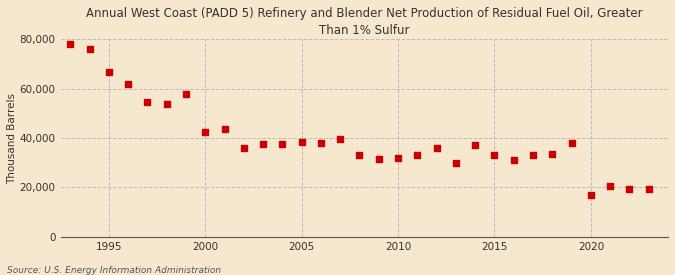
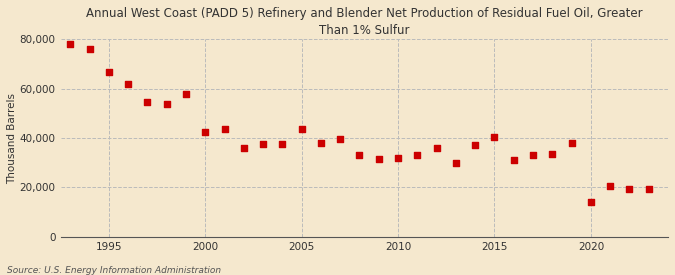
2005: 38,500 -> 43,500
2015: 33,000 -> 40,500
2020: 17,000 -> 14,000
